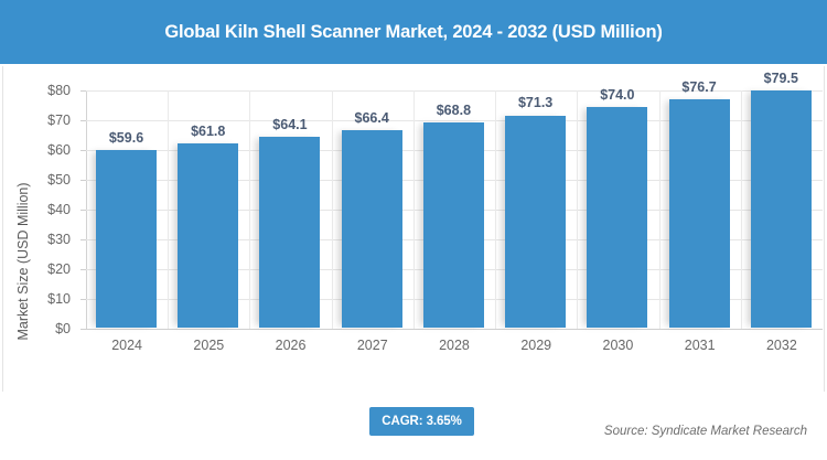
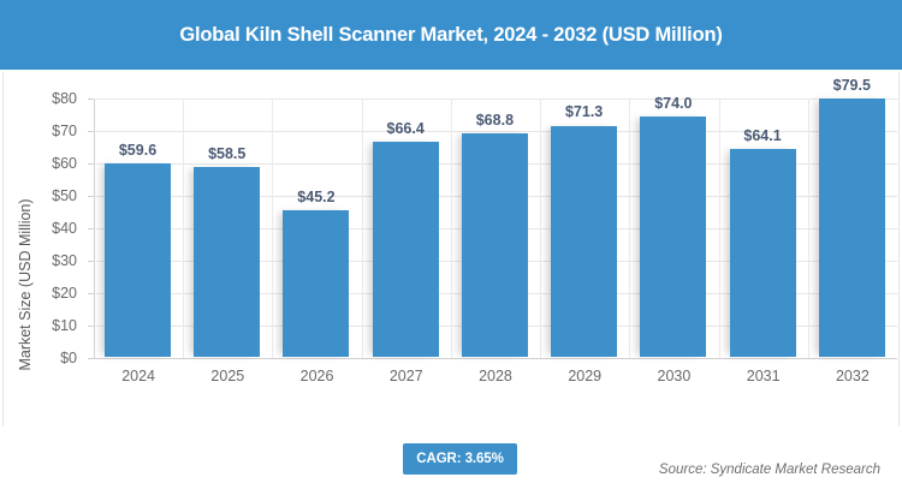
2025: $61.8 -> $58.5
2026: $64.1 -> $45.2
2031: $76.7 -> $64.1
